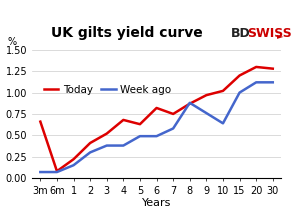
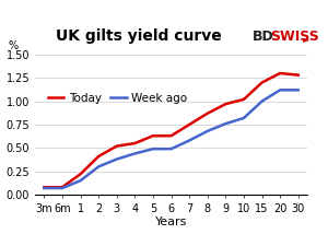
Today/3m: 0.66 -> 0.08
Today/4: 0.68 -> 0.55
Week ago/4: 0.38 -> 0.44
Today/6: 0.82 -> 0.63
Week ago/8: 0.88 -> 0.68
Week ago/10: 0.64 -> 0.82
